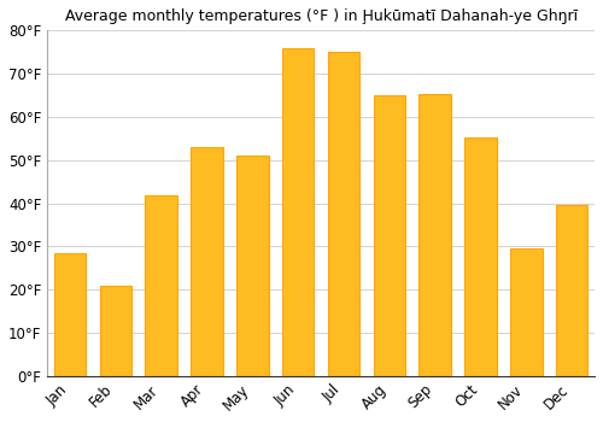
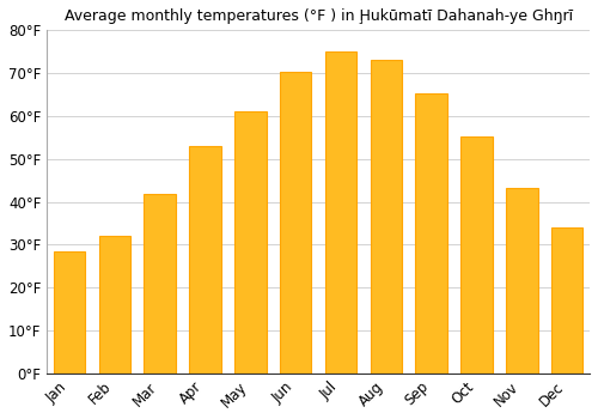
Feb: 21.0°F -> 32.0°F
May: 51.0°F -> 61.0°F
Jun: 76.0°F -> 70.2°F
Aug: 65.0°F -> 73.0°F
Nov: 29.5°F -> 43.2°F
Dec: 39.5°F -> 34.0°F
